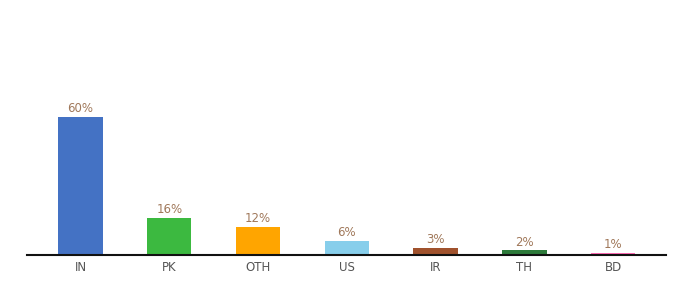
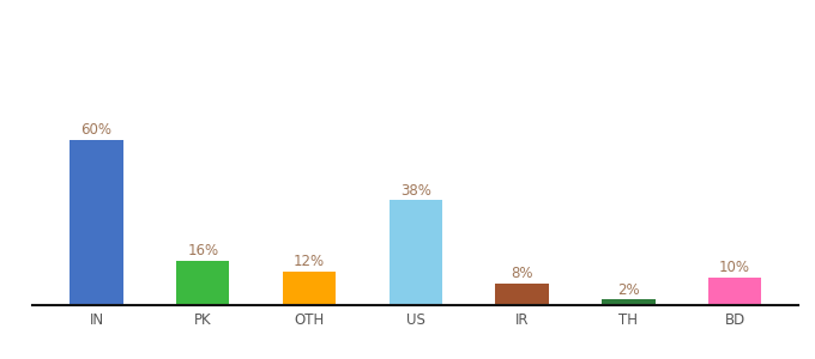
US: 6% -> 38%
IR: 3% -> 8%
BD: 1% -> 10%
